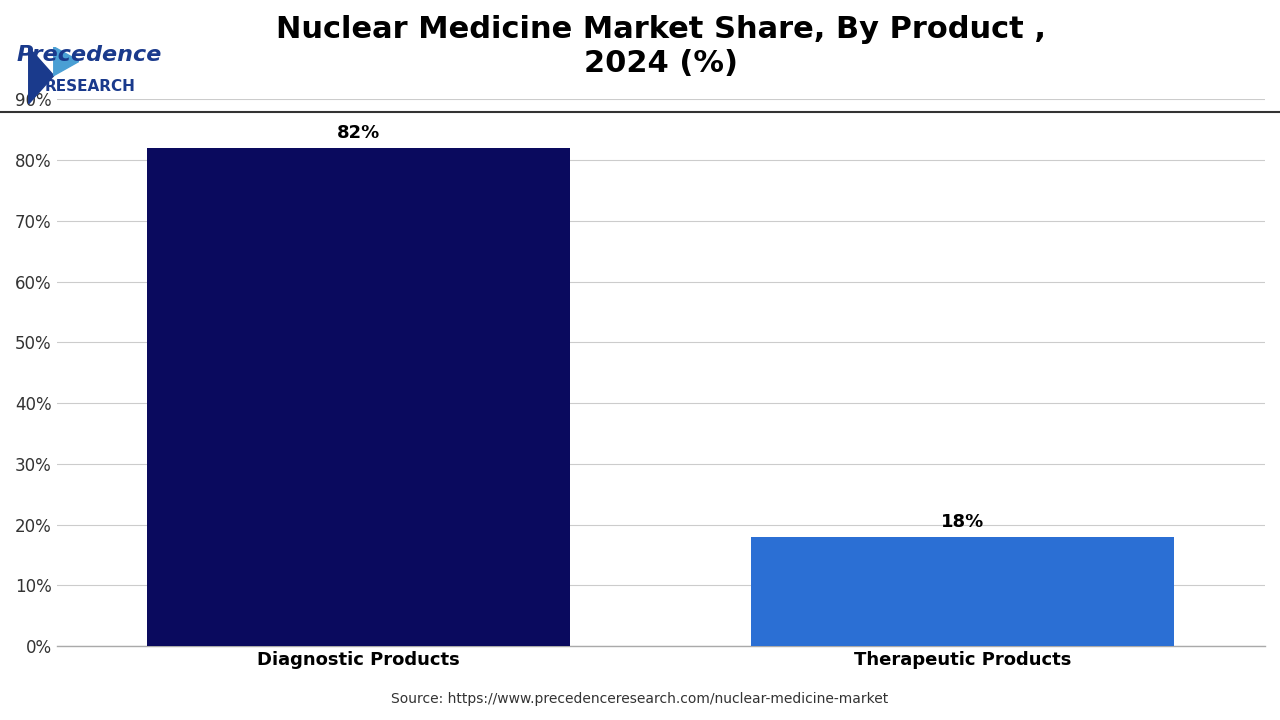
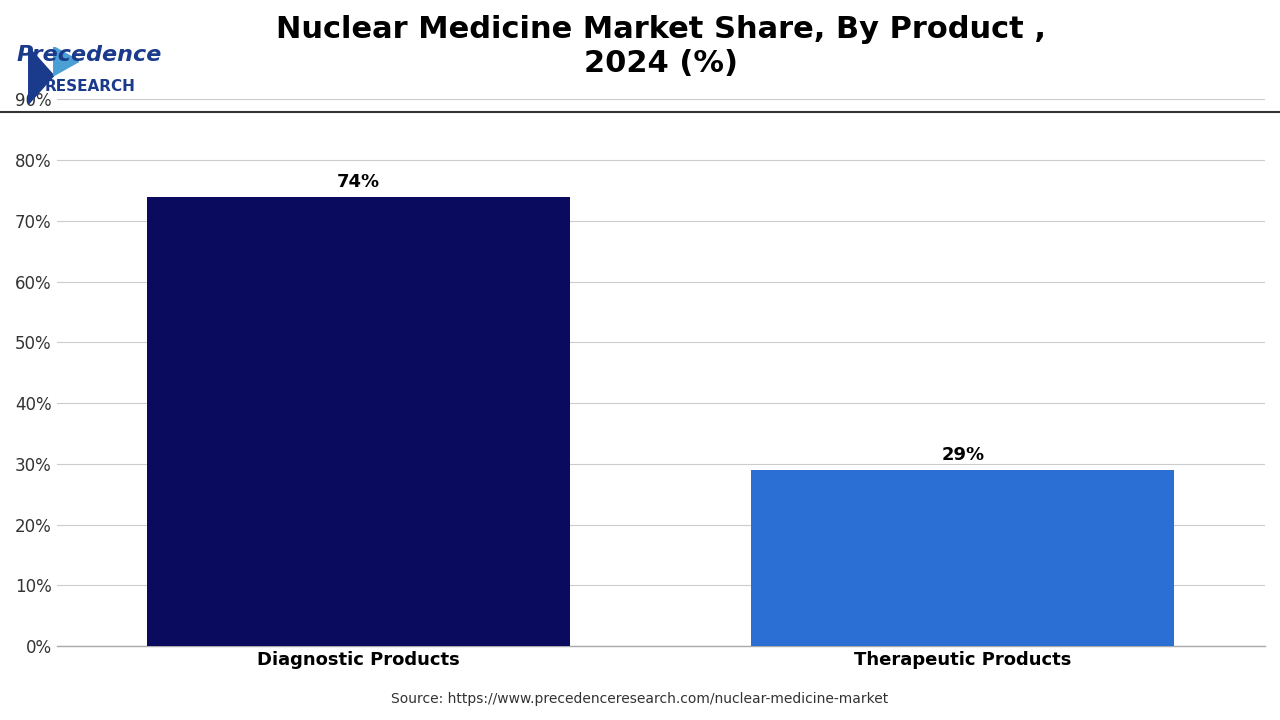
Diagnostic Products: 82% -> 74%
Therapeutic Products: 18% -> 29%
